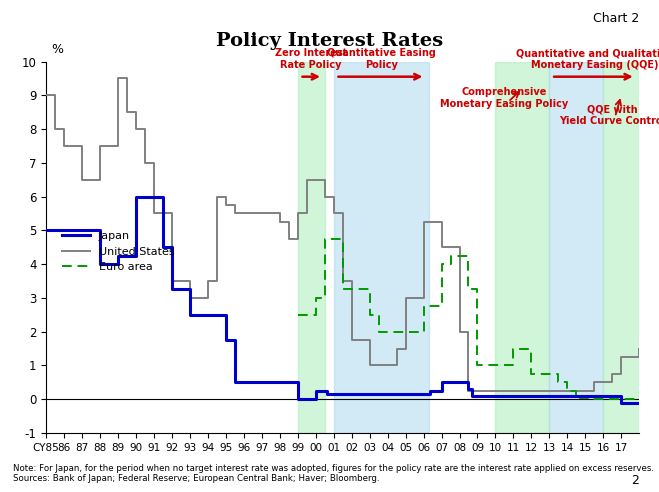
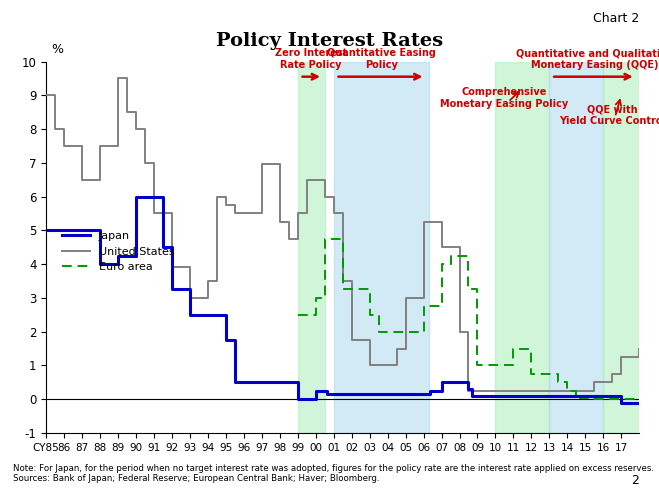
United States/92: 3.50 -> 3.90
United States/97: 5.50 -> 6.95
